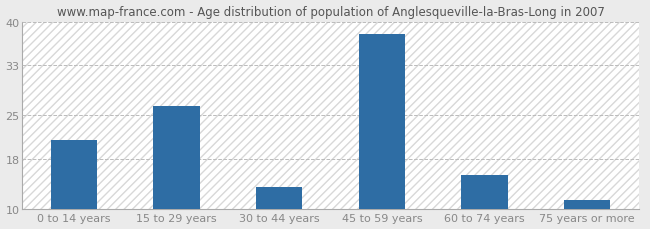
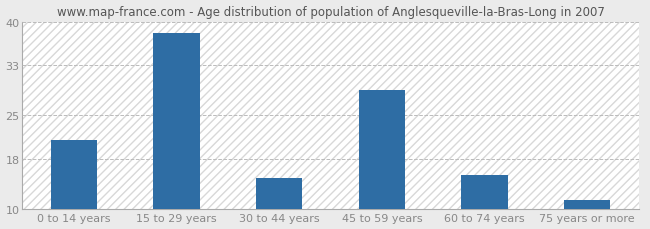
15 to 29 years: 26.5 -> 38.2
30 to 44 years: 13.5 -> 15.0
45 to 59 years: 38.0 -> 29.0
